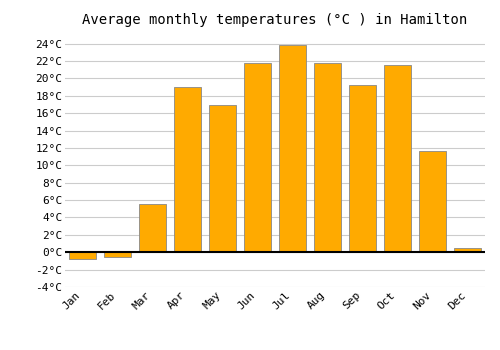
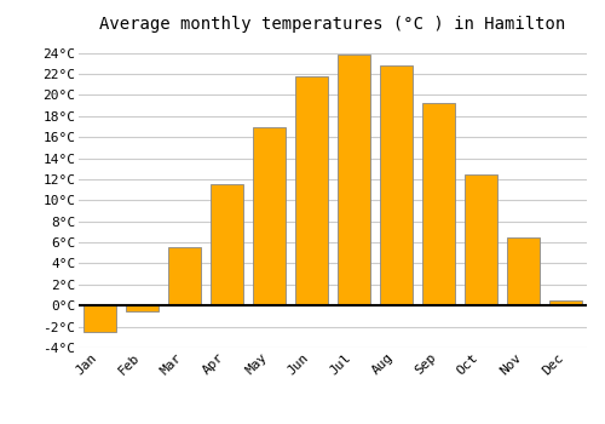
Jan: -0.8°C -> -2.5°C
Apr: 19.0°C -> 11.5°C
Aug: 21.8°C -> 22.8°C
Oct: 21.6°C -> 12.5°C
Nov: 11.6°C -> 6.5°C
